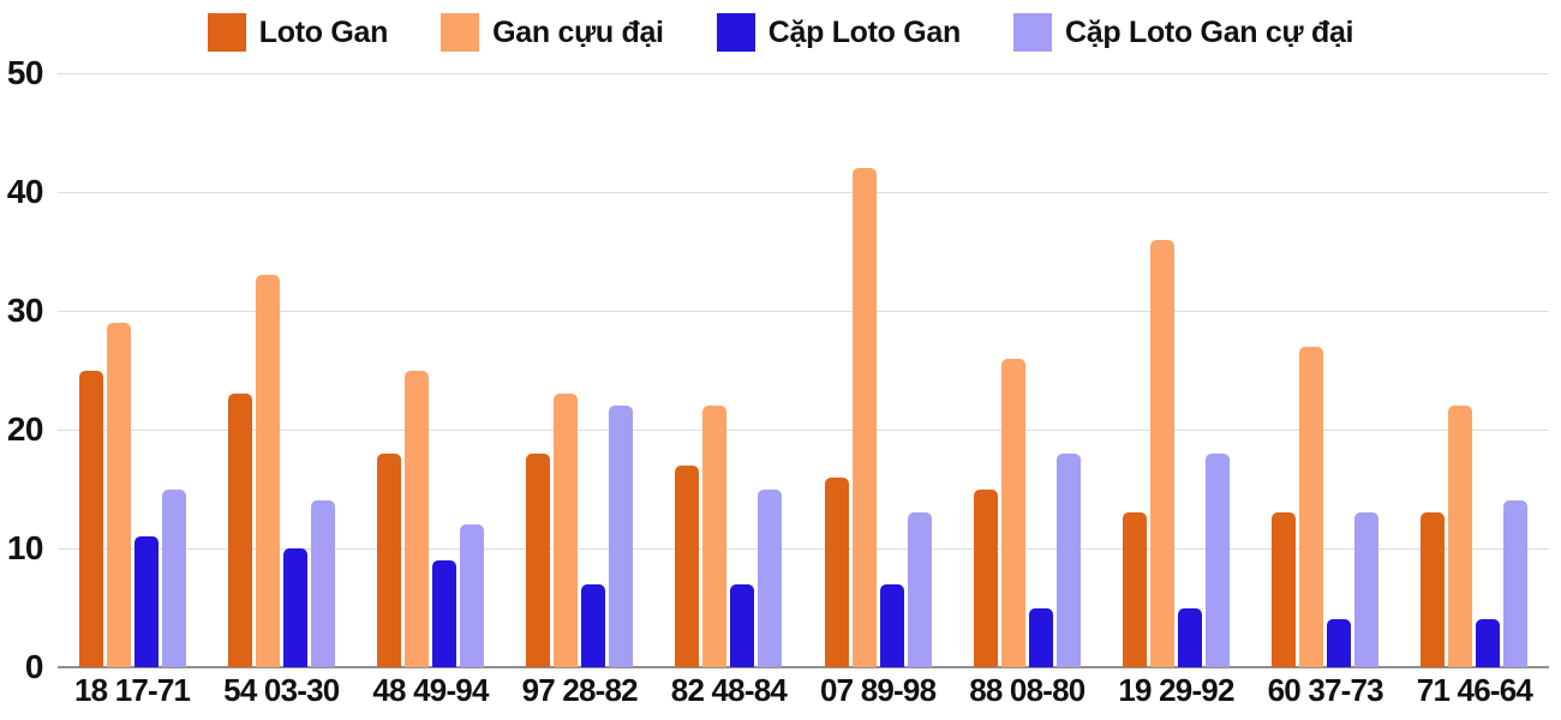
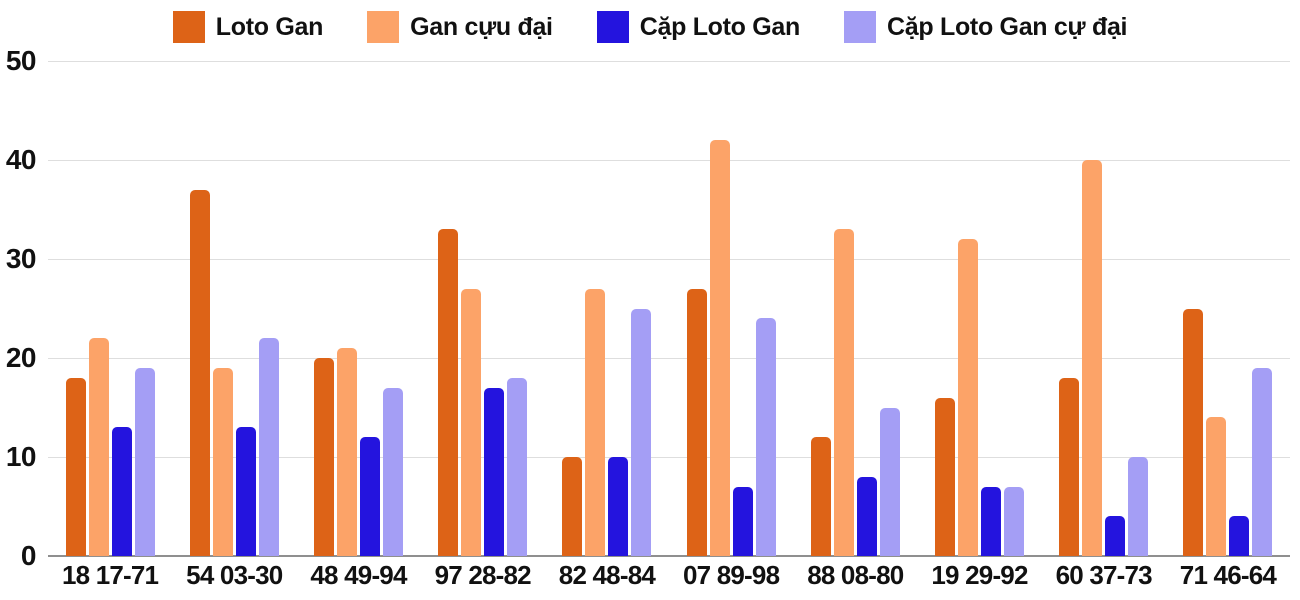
Loto Gan/18 17-71: 25 -> 18
Gan cựu đại/18 17-71: 29 -> 22
Cặp Loto Gan/18 17-71: 11 -> 13
Cặp Loto Gan cự đại/18 17-71: 15 -> 19
Loto Gan/54 03-30: 23 -> 37
Gan cựu đại/54 03-30: 33 -> 19
Cặp Loto Gan/54 03-30: 10 -> 13
Cặp Loto Gan cự đại/54 03-30: 14 -> 22
Loto Gan/48 49-94: 18 -> 20
Gan cựu đại/48 49-94: 25 -> 21
Cặp Loto Gan/48 49-94: 9 -> 12
Cặp Loto Gan cự đại/48 49-94: 12 -> 17
Loto Gan/97 28-82: 18 -> 33
Gan cựu đại/97 28-82: 23 -> 27
Cặp Loto Gan/97 28-82: 7 -> 17
Cặp Loto Gan cự đại/97 28-82: 22 -> 18
Loto Gan/82 48-84: 17 -> 10
Gan cựu đại/82 48-84: 22 -> 27
Cặp Loto Gan/82 48-84: 7 -> 10
Cặp Loto Gan cự đại/82 48-84: 15 -> 25
Loto Gan/07 89-98: 16 -> 27
Cặp Loto Gan cự đại/07 89-98: 13 -> 24
Loto Gan/88 08-80: 15 -> 12
Gan cựu đại/88 08-80: 26 -> 33
Cặp Loto Gan/88 08-80: 5 -> 8
Cặp Loto Gan cự đại/88 08-80: 18 -> 15
Loto Gan/19 29-92: 13 -> 16
Gan cựu đại/19 29-92: 36 -> 32
Cặp Loto Gan/19 29-92: 5 -> 7
Cặp Loto Gan cự đại/19 29-92: 18 -> 7
Loto Gan/60 37-73: 13 -> 18
Gan cựu đại/60 37-73: 27 -> 40
Cặp Loto Gan cự đại/60 37-73: 13 -> 10
Loto Gan/71 46-64: 13 -> 25
Gan cựu đại/71 46-64: 22 -> 14
Cặp Loto Gan cự đại/71 46-64: 14 -> 19
